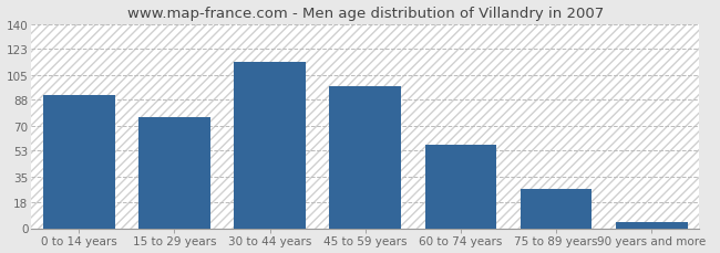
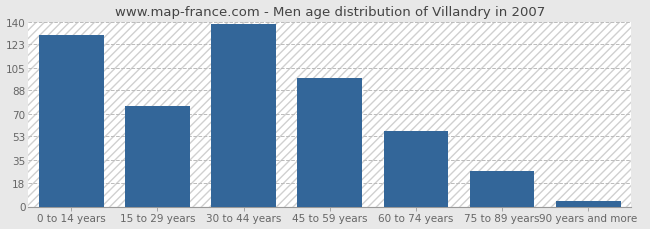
0 to 14 years: 91 -> 130
30 to 44 years: 114 -> 138
